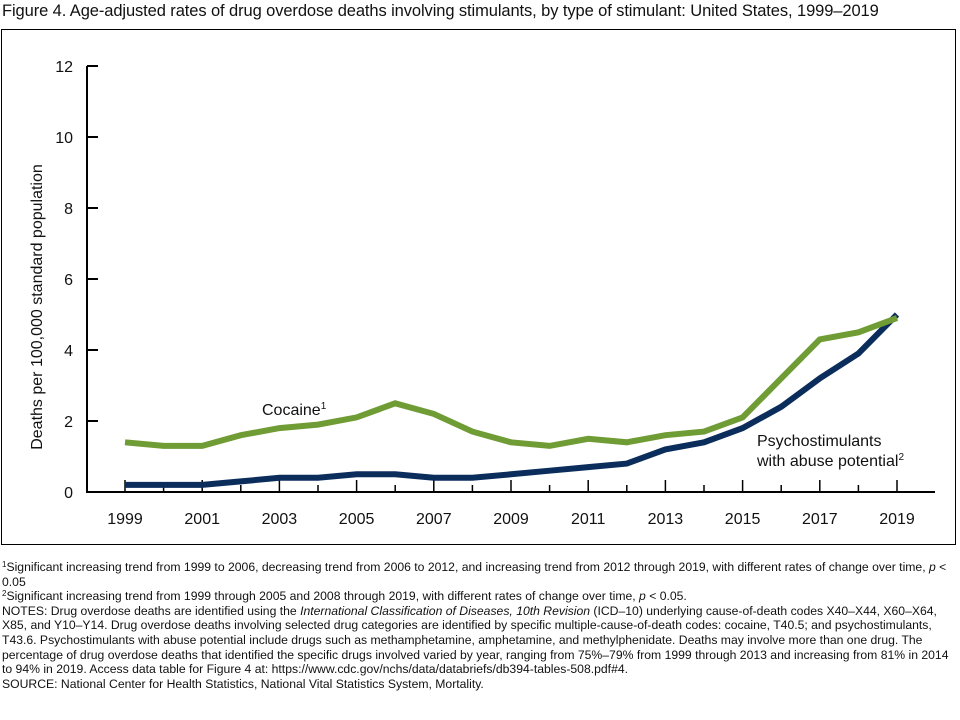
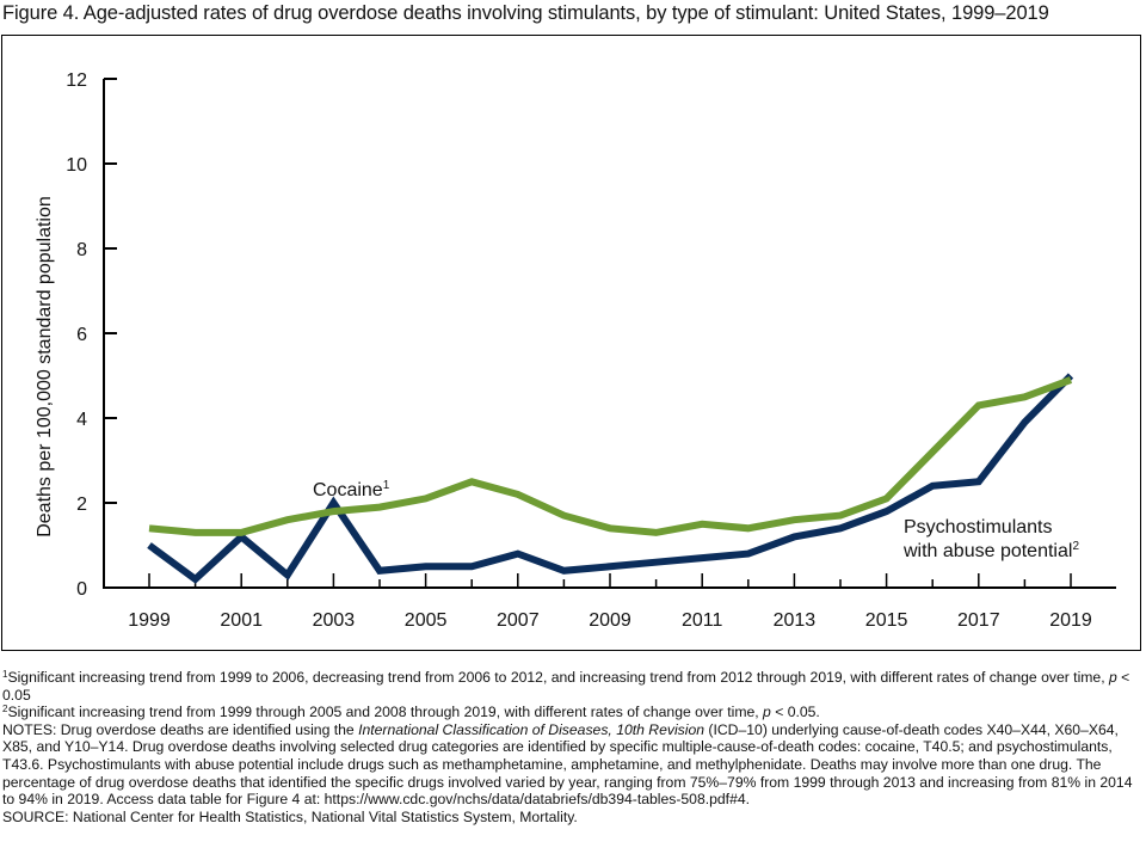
Psychostimulants with abuse potential/1999: 0.2 -> 1.0
Psychostimulants with abuse potential/2001: 0.2 -> 1.2
Psychostimulants with abuse potential/2003: 0.4 -> 2.0
Psychostimulants with abuse potential/2007: 0.4 -> 0.8
Psychostimulants with abuse potential/2017: 3.2 -> 2.5
